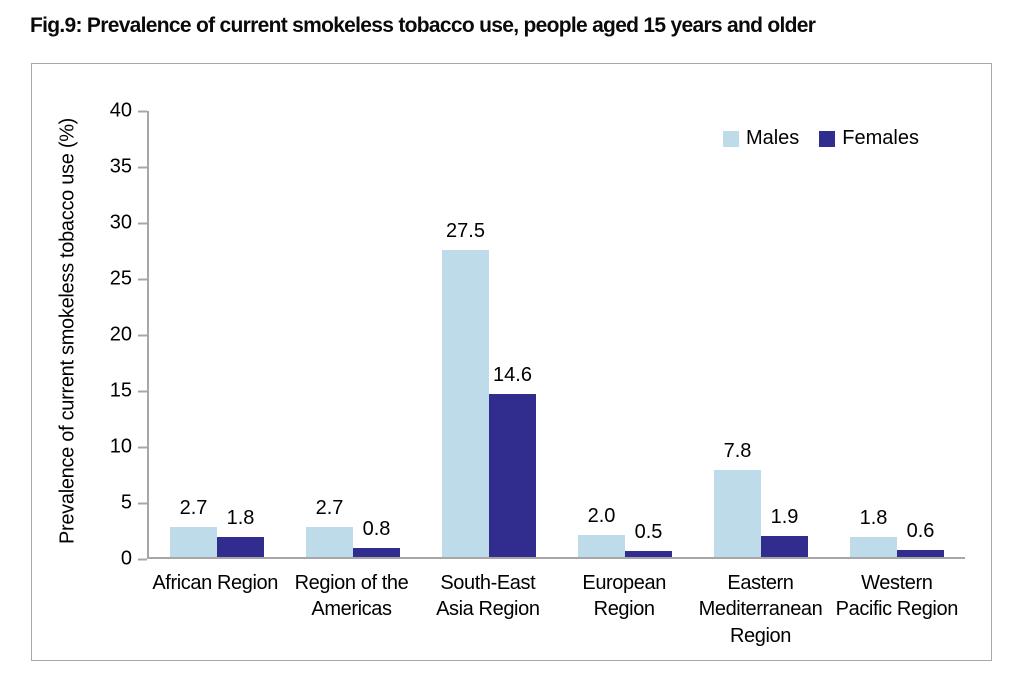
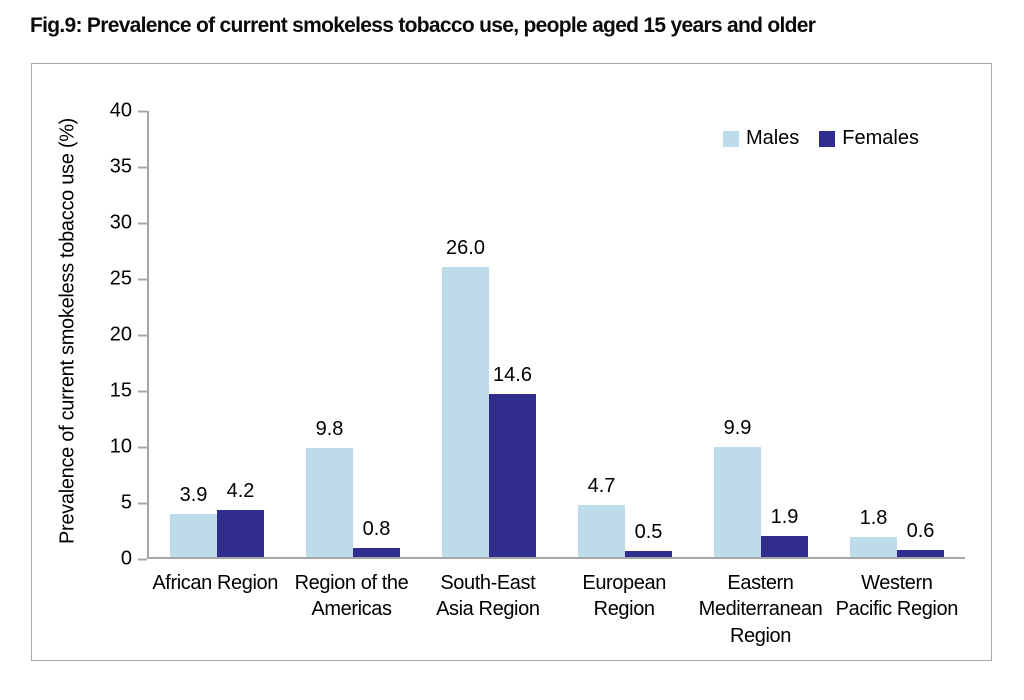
Males/African Region: 2.7 -> 3.9
Females/African Region: 1.8 -> 4.2
Males/Region of the Americas: 2.7 -> 9.8
Males/South-East Asia Region: 27.5 -> 26.0
Males/European Region: 2.0 -> 4.7
Males/Eastern Mediterranean Region: 7.8 -> 9.9
